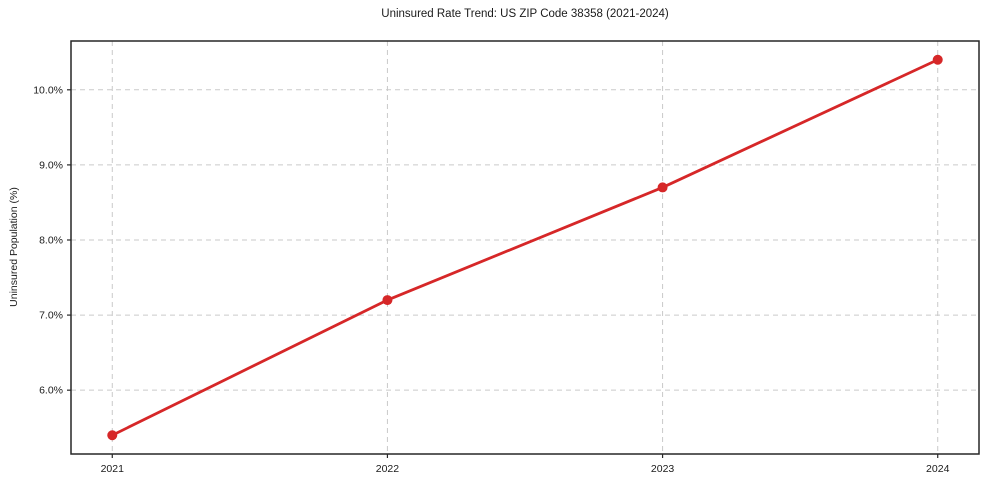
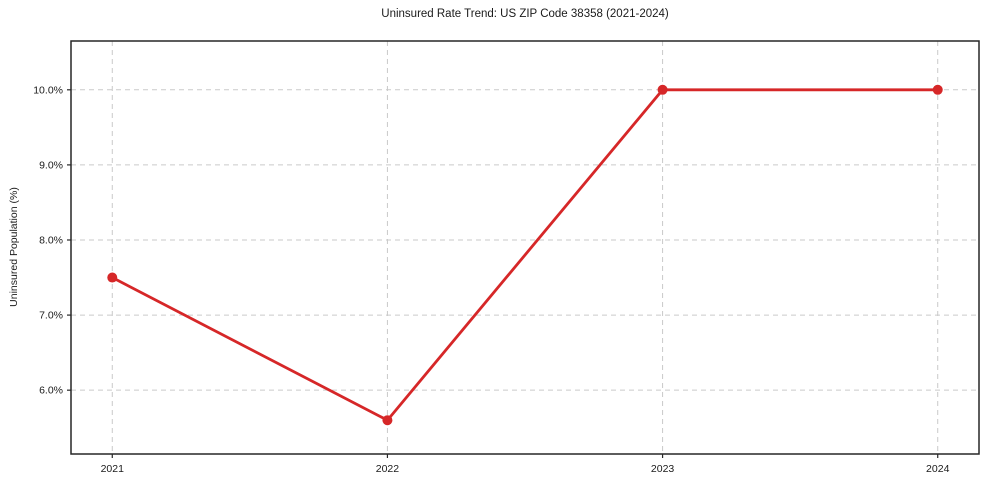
2021: 5.4% -> 7.5%
2022: 7.2% -> 5.6%
2023: 8.7% -> 10.0%
2024: 10.4% -> 10.0%
